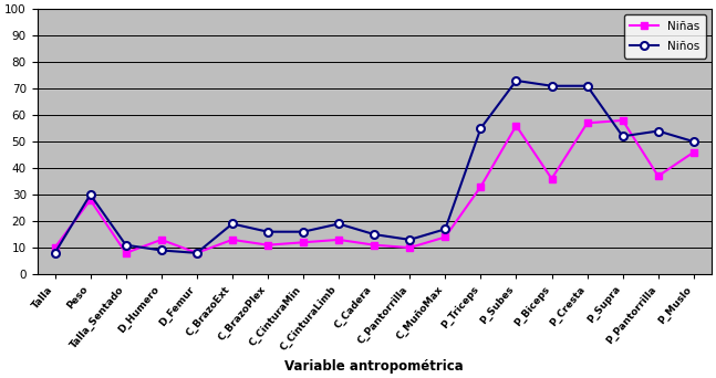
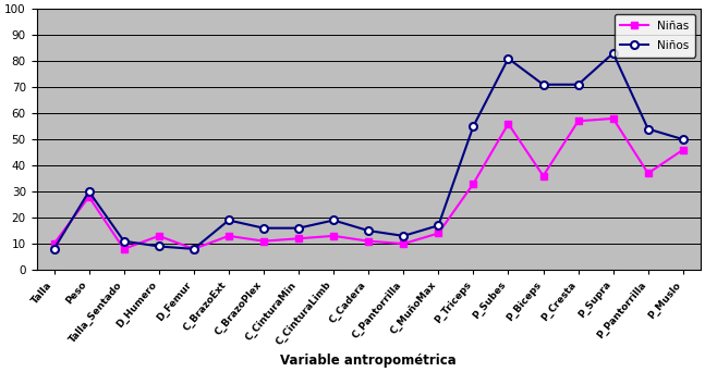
Niños/P_Subes: 73 -> 81
Niños/P_Supra: 52 -> 83
